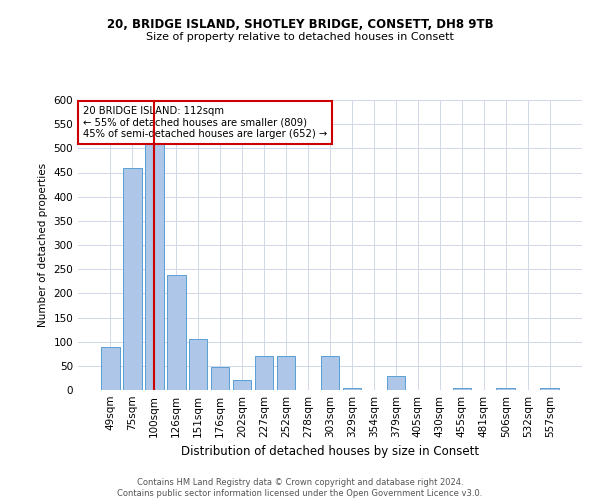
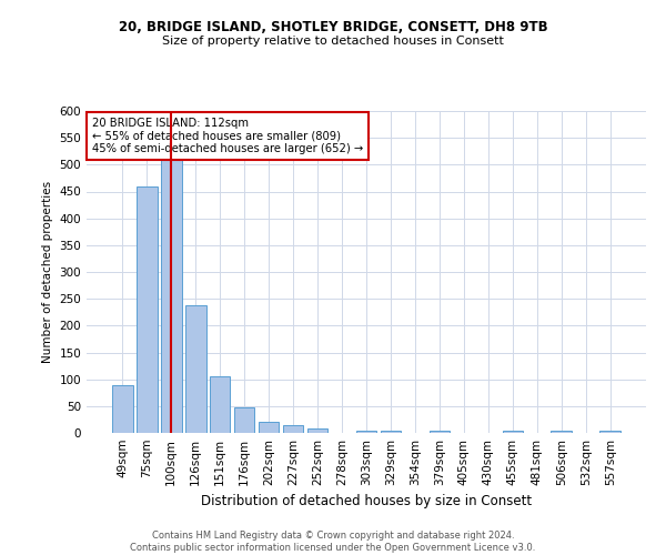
227sqm: 70 -> 14
252sqm: 70 -> 9
303sqm: 70 -> 5
379sqm: 30 -> 5
